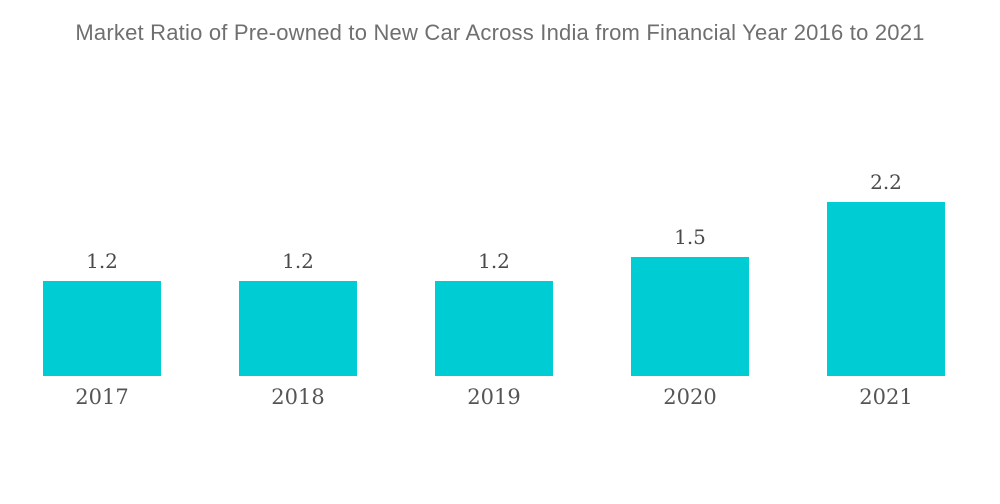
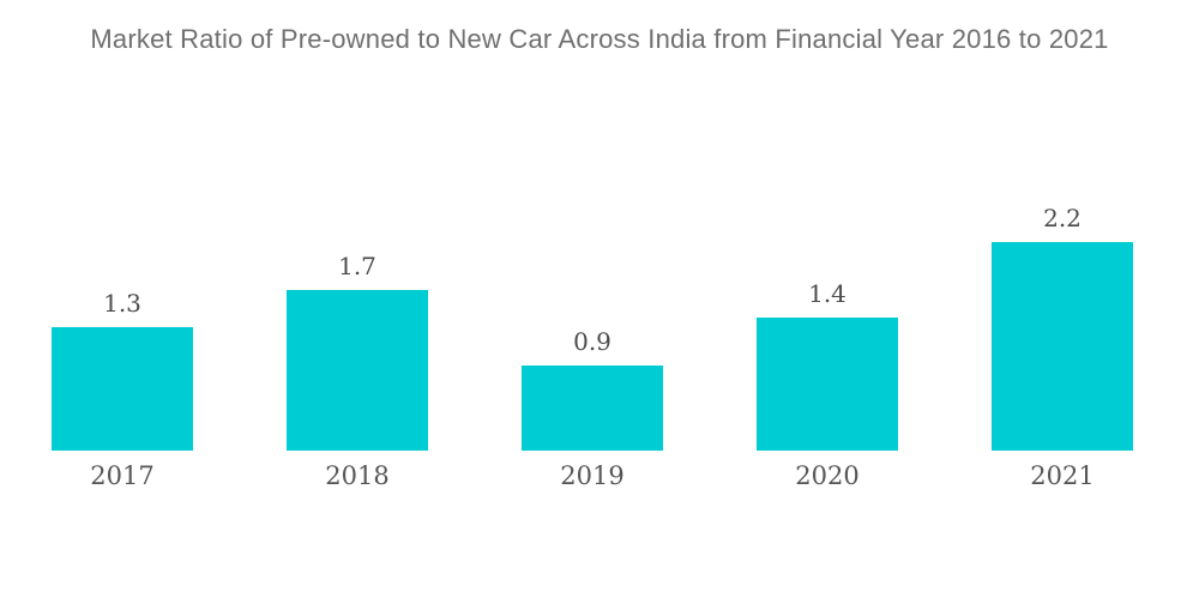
2017: 1.2 -> 1.3
2018: 1.2 -> 1.7
2019: 1.2 -> 0.9
2020: 1.5 -> 1.4
